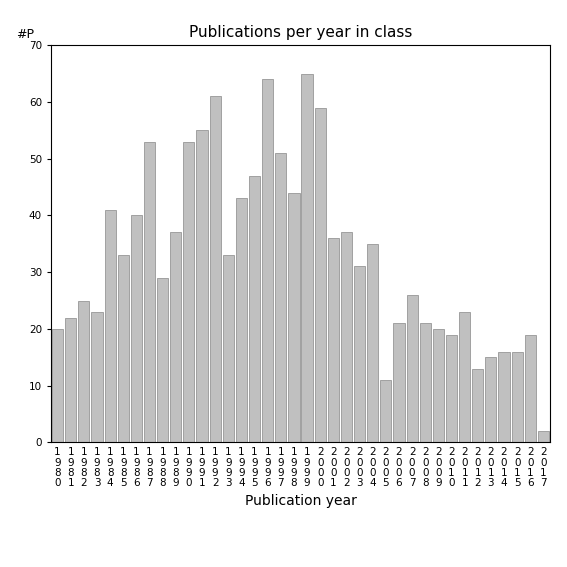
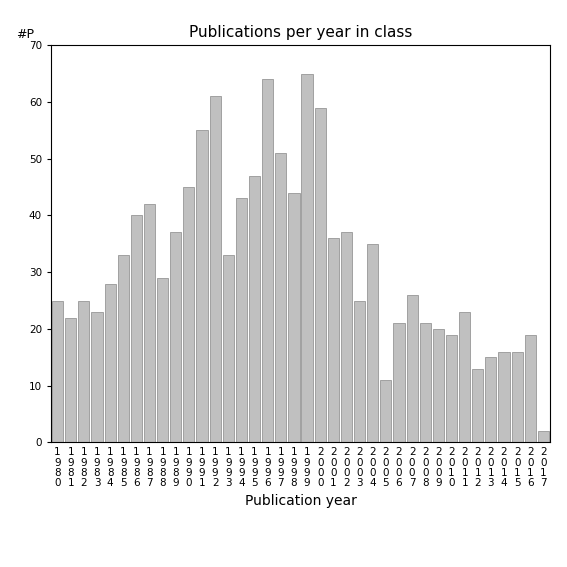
1 9 8 0: 20 -> 25
1 9 8 4: 41 -> 28
1 9 8 7: 53 -> 42
1 9 9 0: 53 -> 45
2 0 0 3: 31 -> 25
